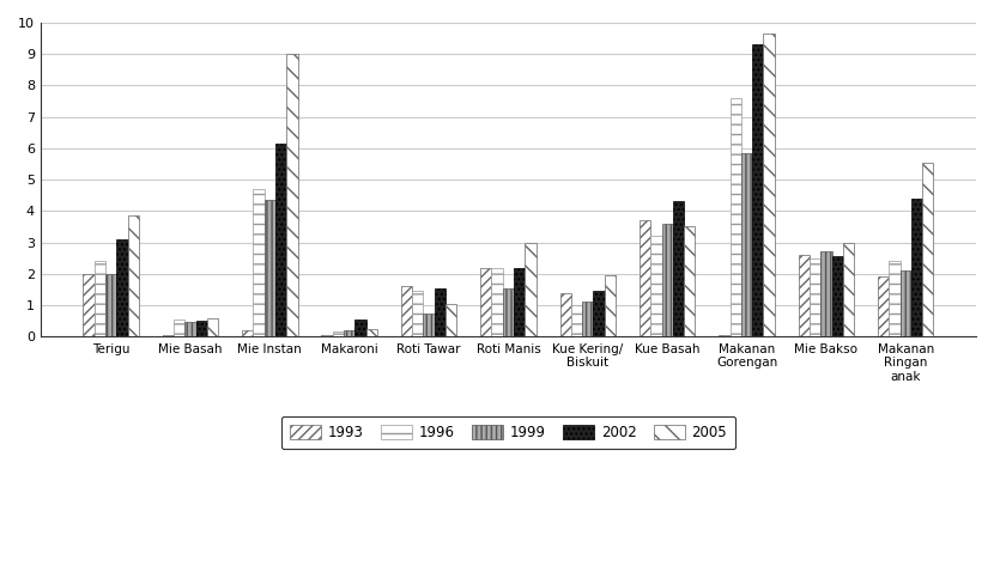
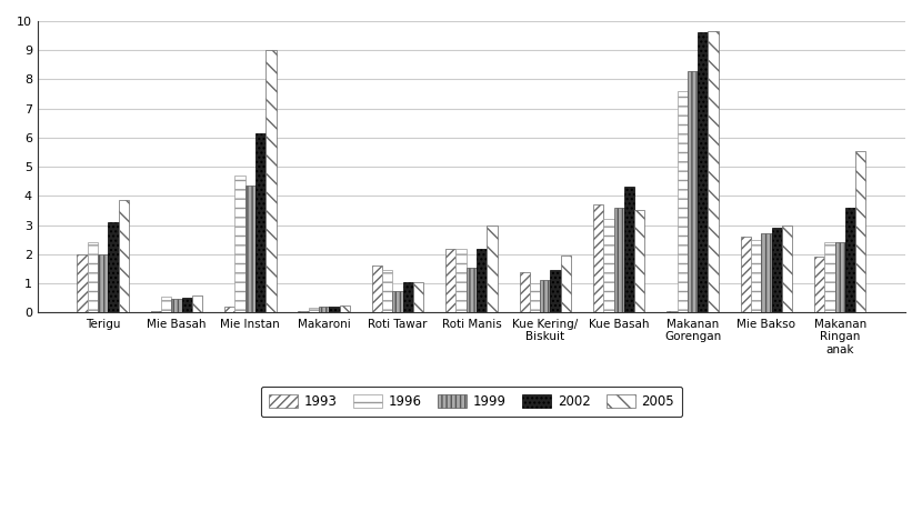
2002/Makaroni: 0.55 -> 0.20
2002/Roti Tawar: 1.55 -> 1.05
1999/Makanan Gorengan: 5.85 -> 8.30
2002/Makanan Gorengan: 9.30 -> 9.60
2002/Mie Bakso: 2.55 -> 2.90
1999/Makanan Ringan anak: 2.10 -> 2.40
2002/Makanan Ringan anak: 4.40 -> 3.60
